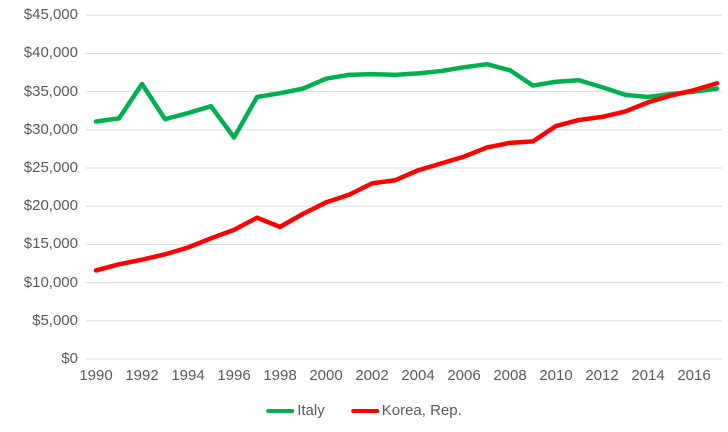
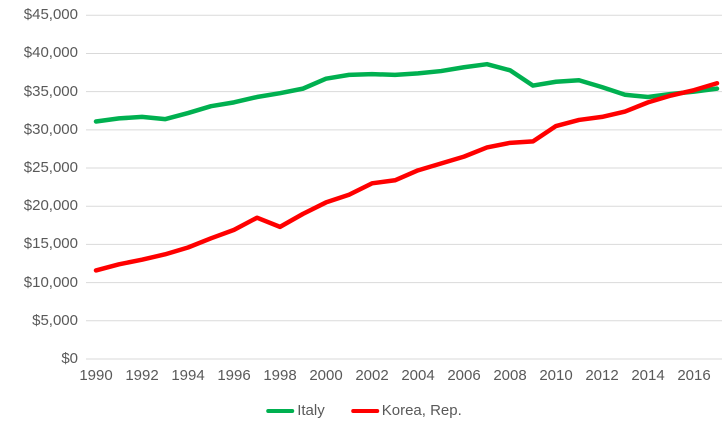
Italy/1992: $36000 -> $32000
Italy/1996: $29000 -> $34000
